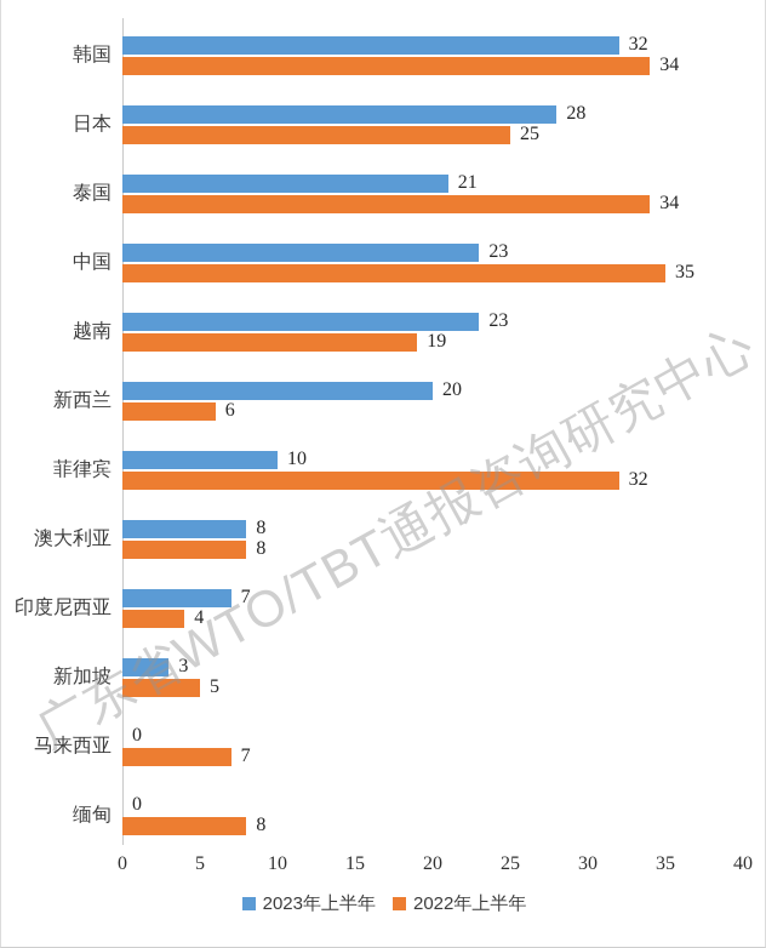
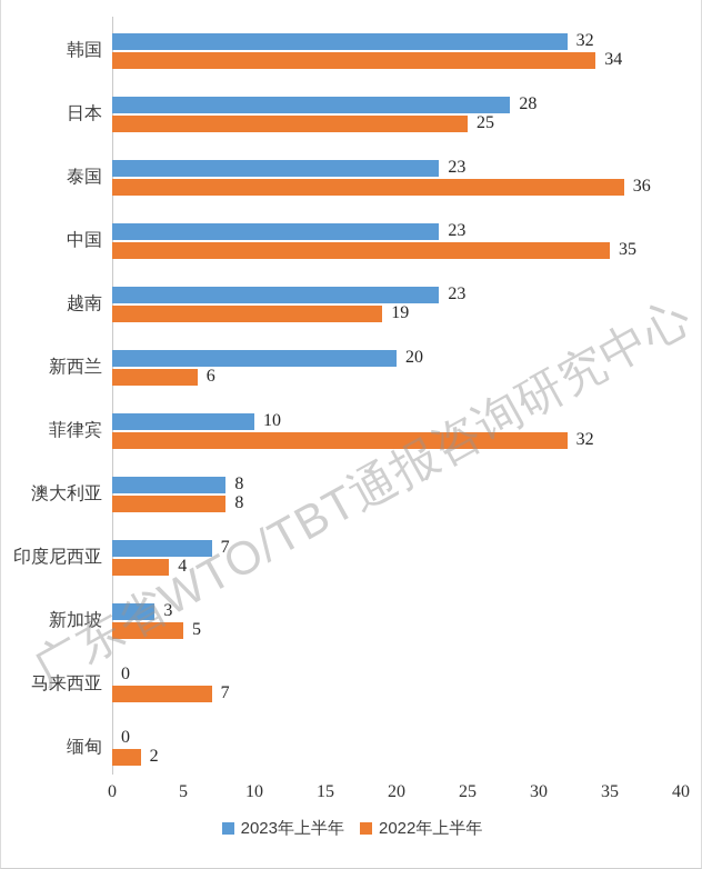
2023年上半年/泰国: 21 -> 23
2022年上半年/泰国: 34 -> 36
2022年上半年/缅甸: 8 -> 2
